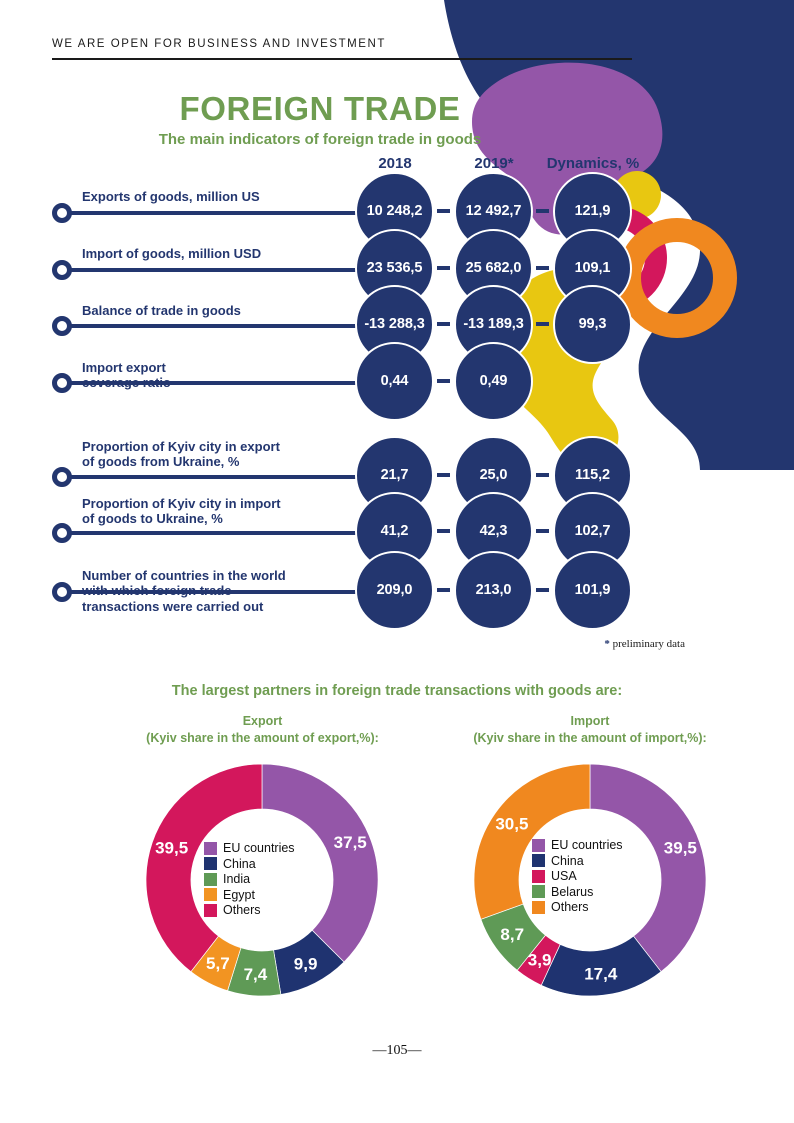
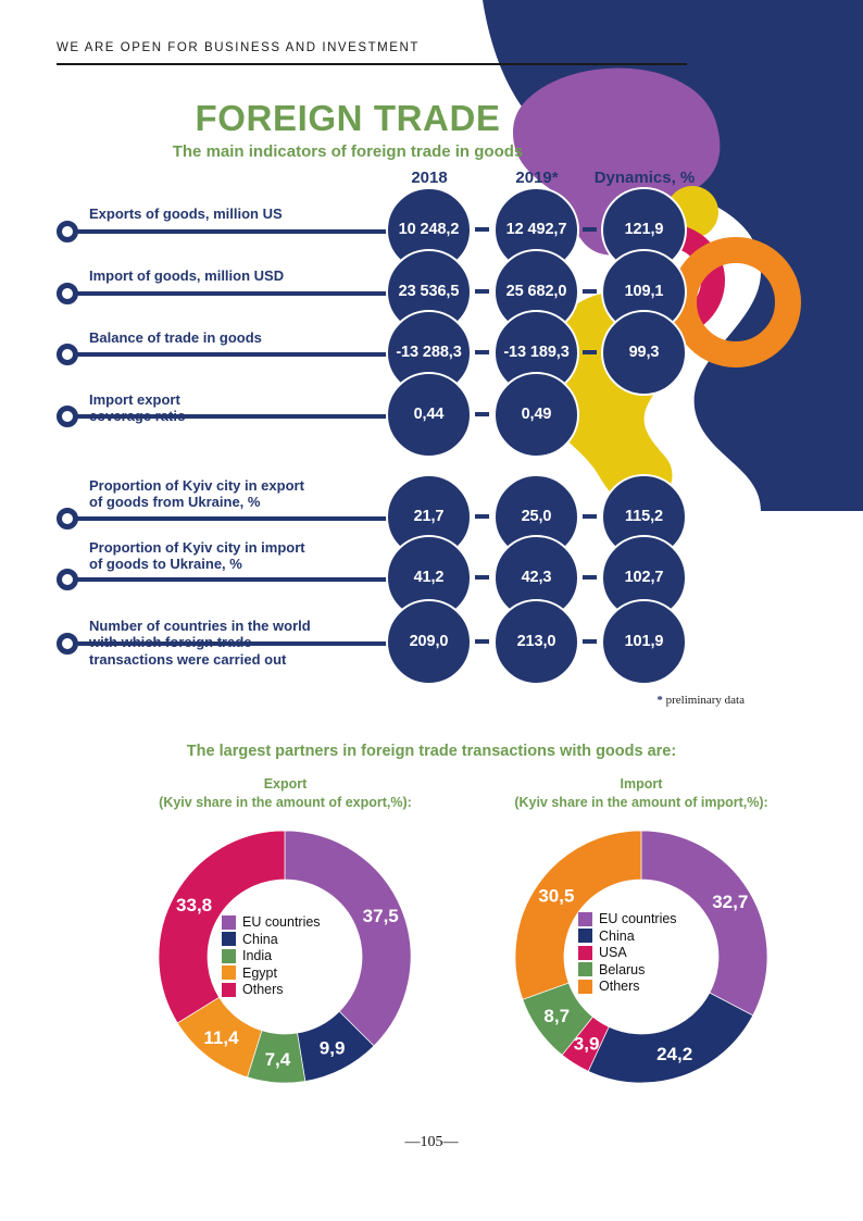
Export (Kyiv share in the amount of export,%):/Egypt: 5,7 -> 11,4
Export (Kyiv share in the amount of export,%):/Others: 39,5 -> 33,8
Import (Kyiv share in the amount of import,%):/EU countries: 39,5 -> 32,7
Import (Kyiv share in the amount of import,%):/China: 17,4 -> 24,2
